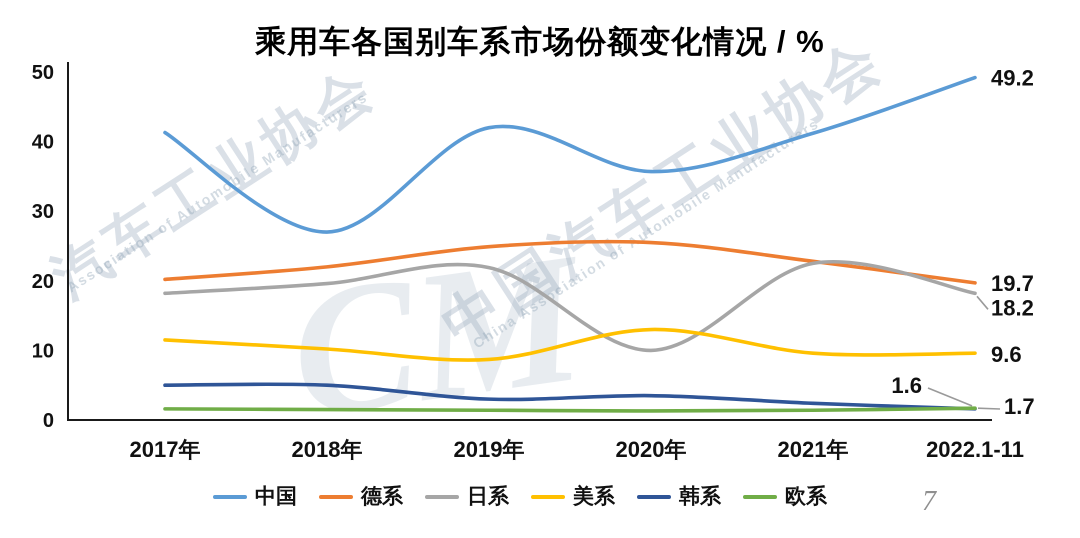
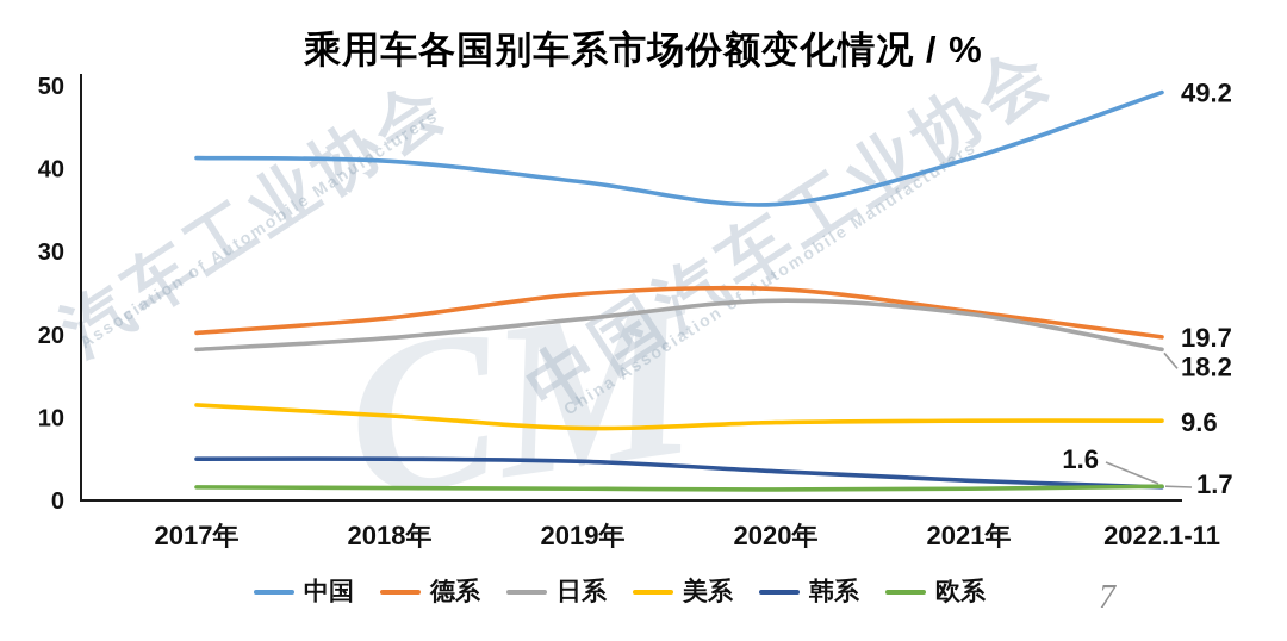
中国/2018年: 27 -> 41
中国/2019年: 42 -> 38
韩系/2019年: 3 -> 5
日系/2020年: 10 -> 24
美系/2020年: 13 -> 9
